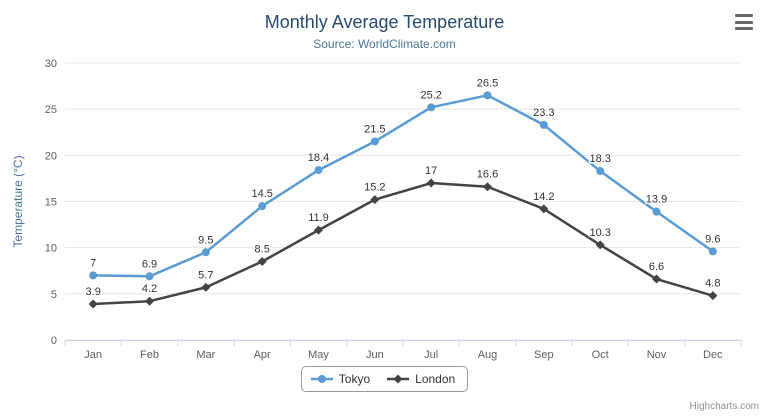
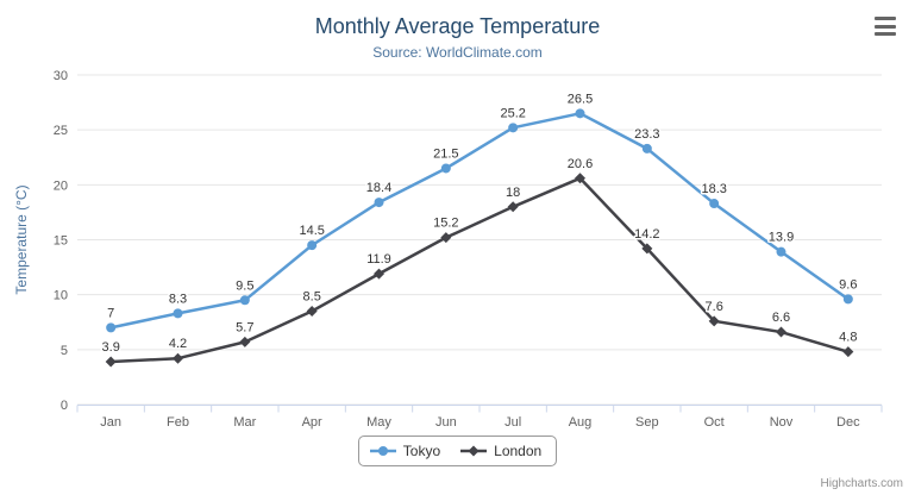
Tokyo/Feb: 6.9 -> 8.3
London/Jul: 17 -> 18
London/Aug: 16.6 -> 20.6
London/Oct: 10.3 -> 7.6
